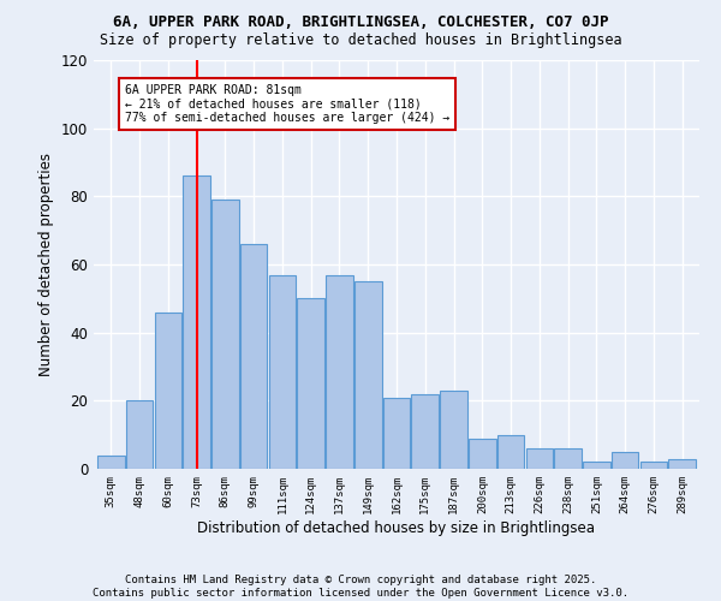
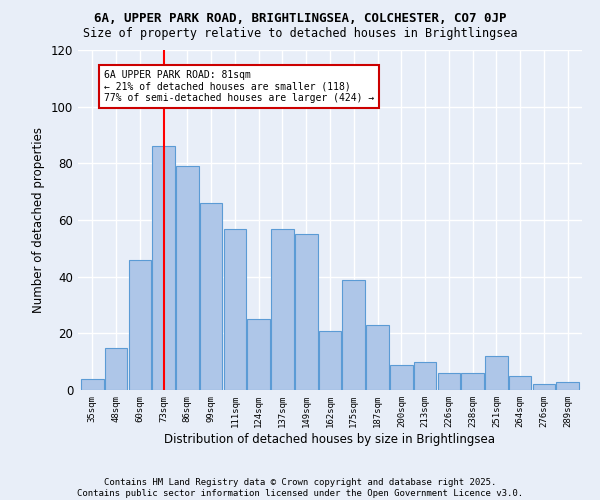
48sqm: 20 -> 15
124sqm: 50 -> 25
175sqm: 22 -> 39
251sqm: 2 -> 12
